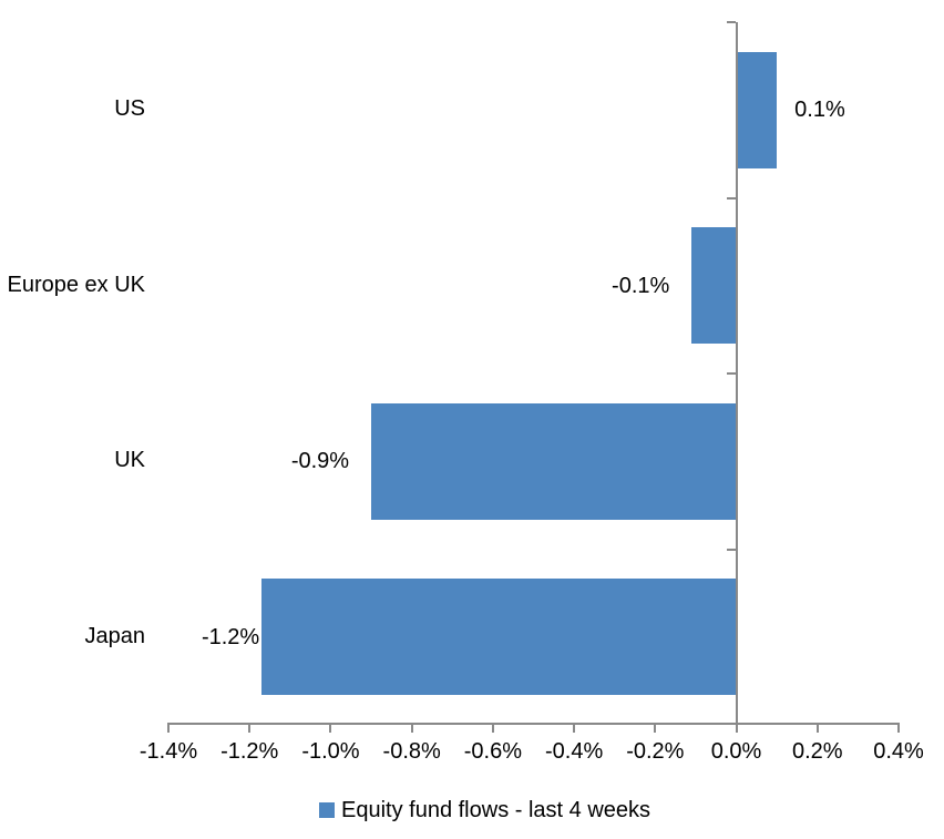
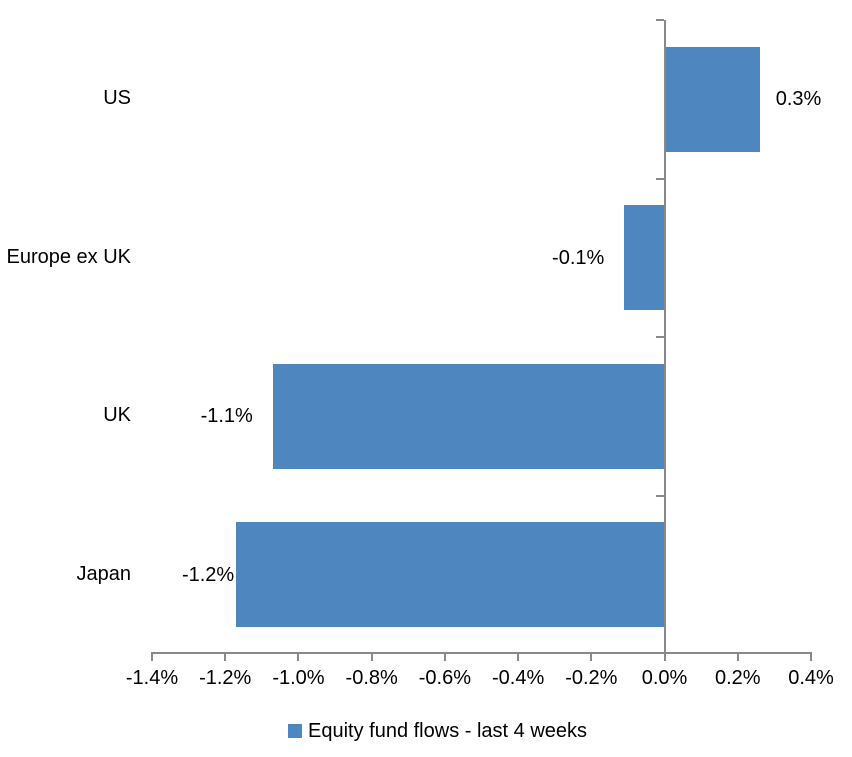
US: 0.1% -> 0.3%
UK: -0.9% -> -1.1%
